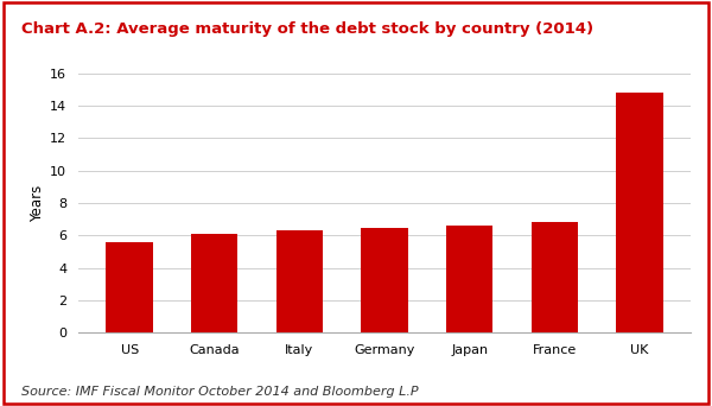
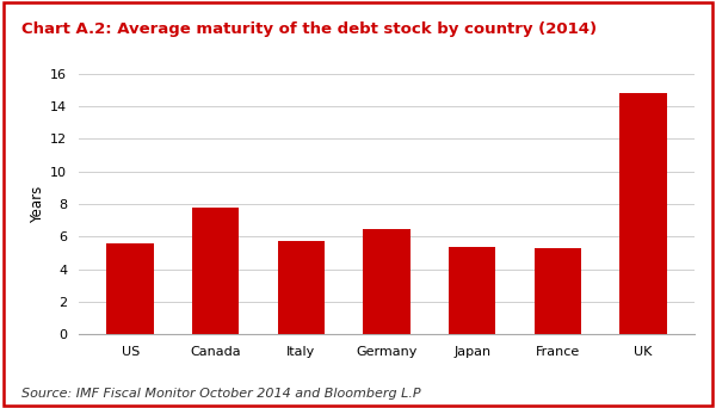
Canada: 6.1 -> 7.8
Italy: 6.3 -> 5.7
Japan: 6.6 -> 5.4
France: 6.8 -> 5.3
